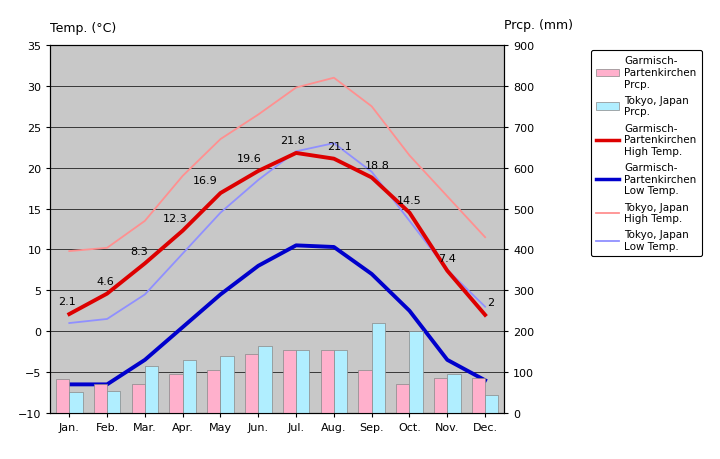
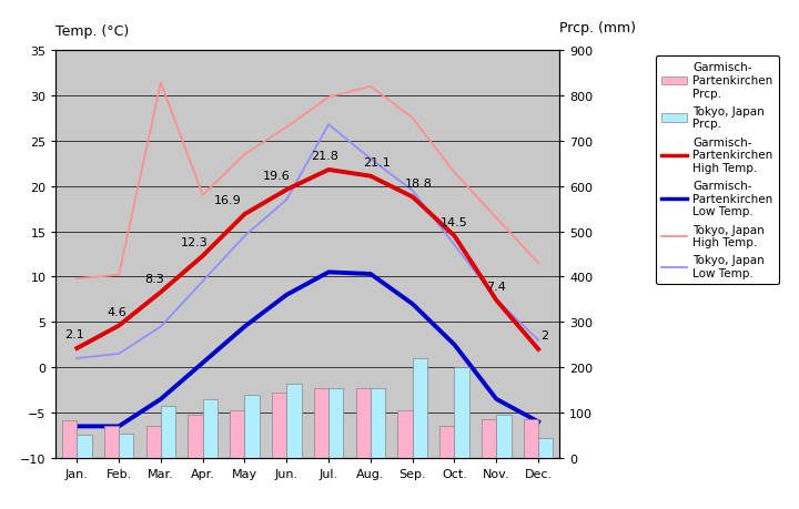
Tokyo, Japan High Temp./Mar.: 13.5 -> 31.4
Tokyo, Japan Low Temp./Jul.: 22.0 -> 26.8
